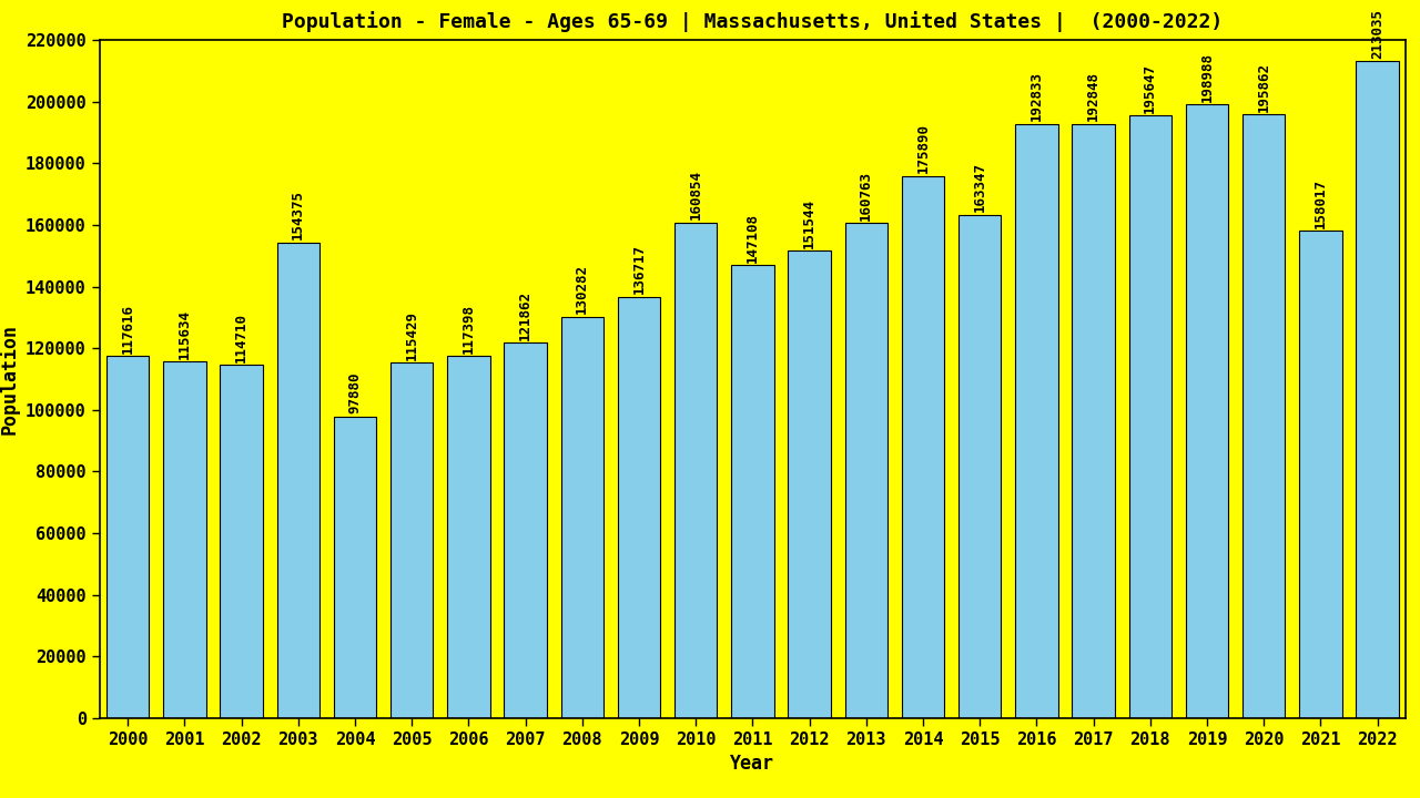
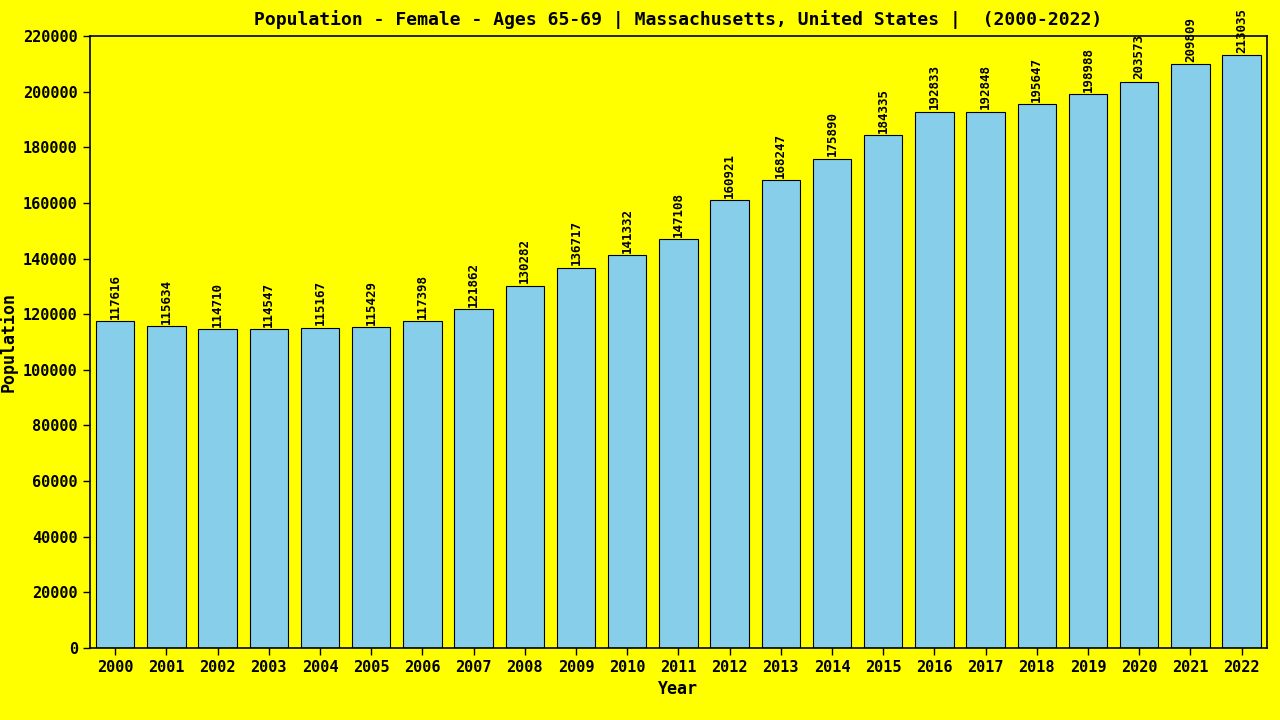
2003: 154375 -> 114547
2004: 97880 -> 115167
2010: 160854 -> 141332
2012: 151544 -> 160921
2013: 160763 -> 168247
2015: 163347 -> 184335
2020: 195862 -> 203573
2021: 158017 -> 209809
